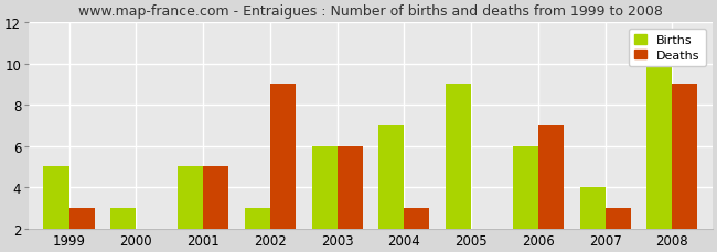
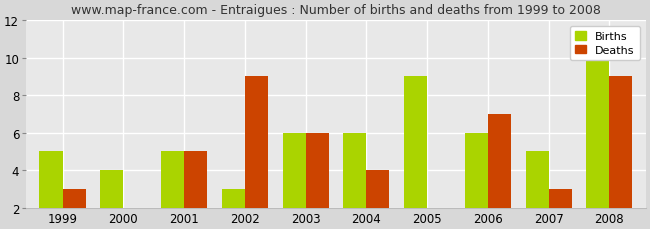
Births/2000: 3 -> 4
Births/2004: 7 -> 6
Deaths/2004: 3 -> 4
Births/2007: 4 -> 5
